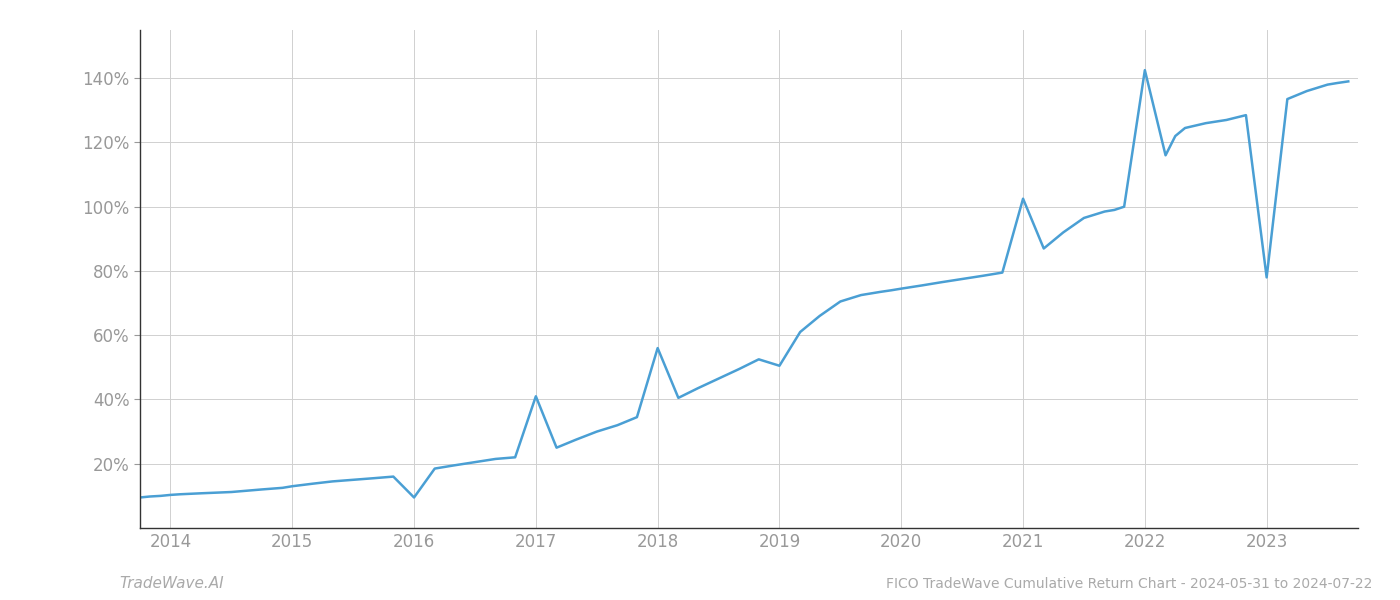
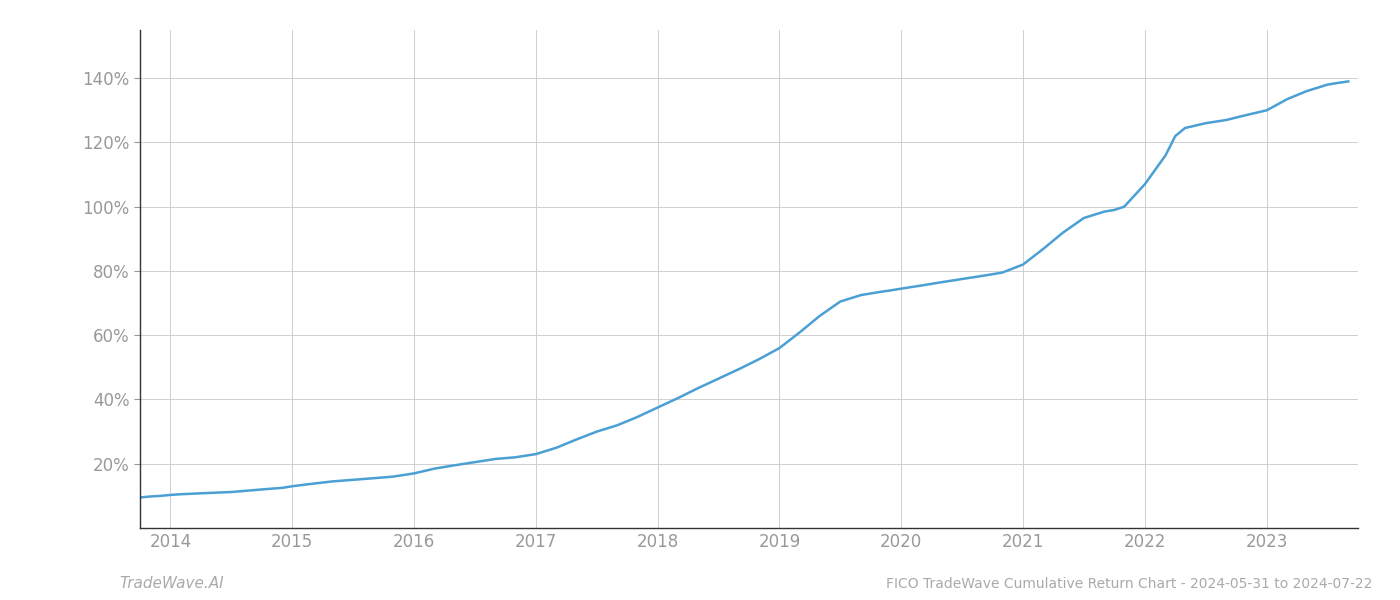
2016: 9.5% -> 17.0%
2017: 41.0% -> 23.0%
2018: 56.0% -> 37.5%
2019: 50.5% -> 56.0%
2021: 102.5% -> 82.0%
2022: 142.5% -> 107.0%
2023: 78.0% -> 130.0%
